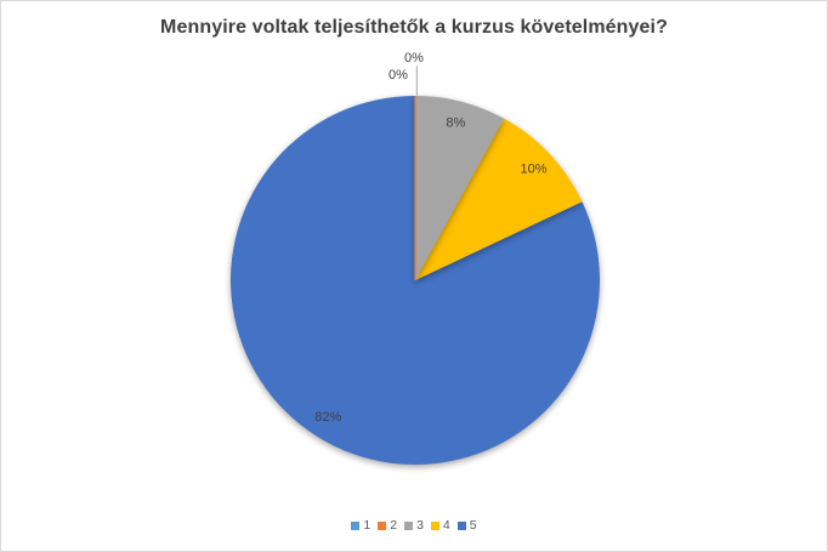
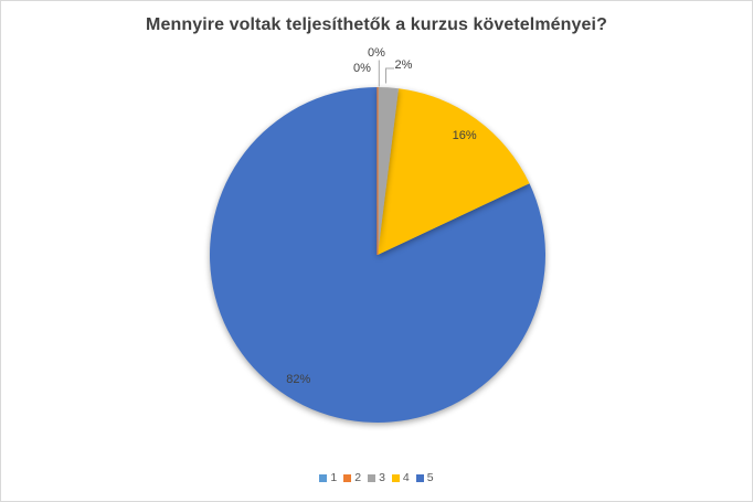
3: 8% -> 2%
4: 10% -> 16%
